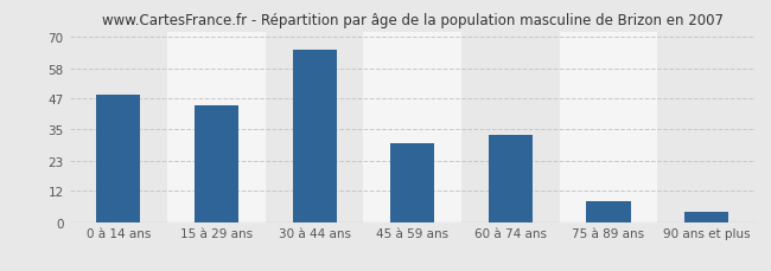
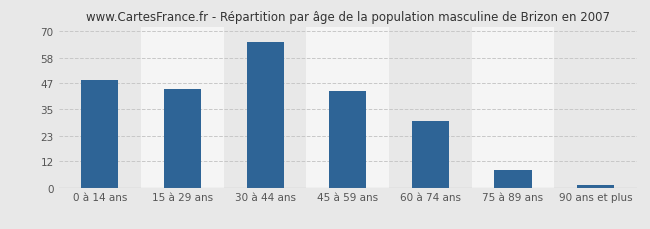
45 à 59 ans: 30 -> 43
60 à 74 ans: 33 -> 30
90 ans et plus: 4 -> 1
